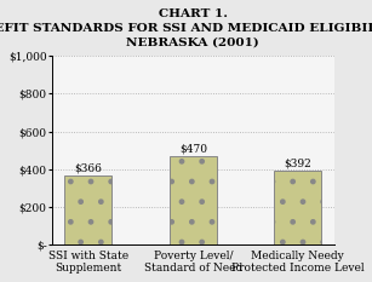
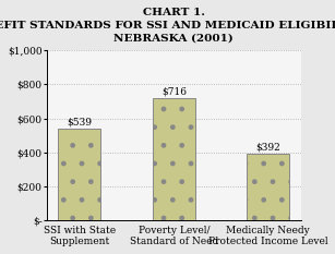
SSI with State Supplement: $366 -> $539
Poverty Level/ Standard of Need: $470 -> $716
